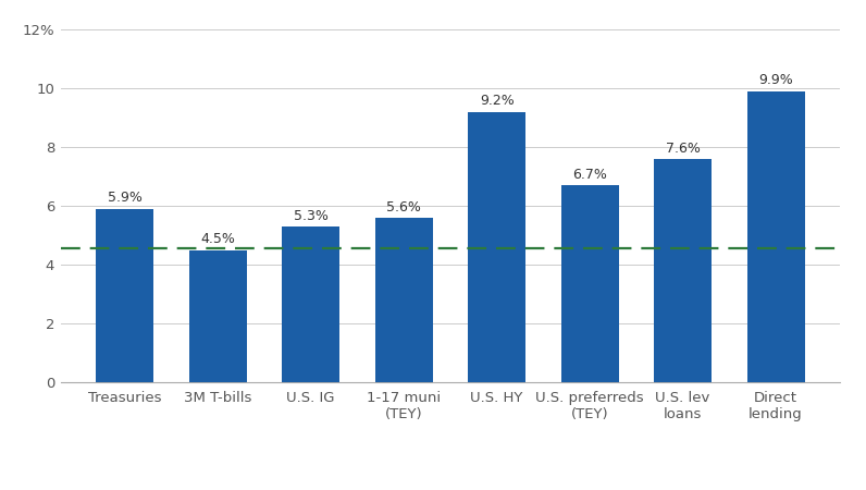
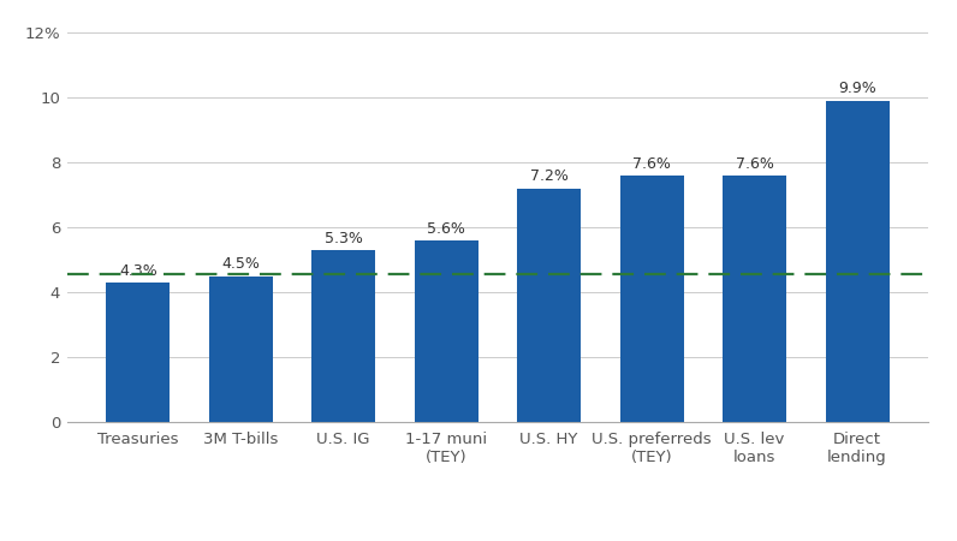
Treasuries: 5.9% -> 4.3%
U.S. HY: 9.2% -> 7.2%
U.S. preferreds (TEY): 6.7% -> 7.6%
